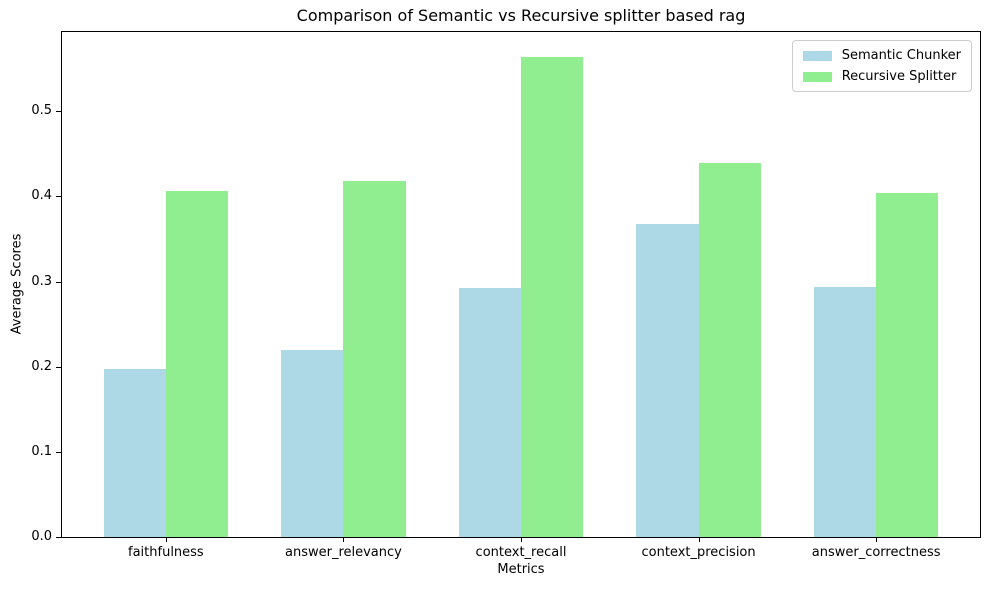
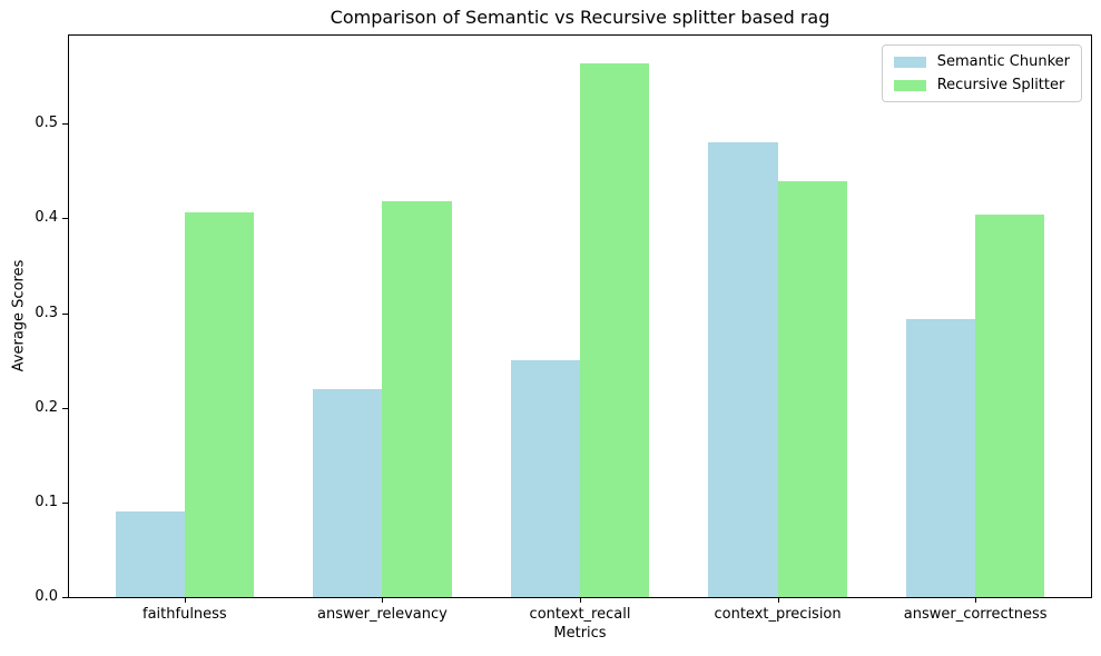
Semantic Chunker/faithfulness: 0.20 -> 0.09
Semantic Chunker/context_recall: 0.29 -> 0.25
Semantic Chunker/context_precision: 0.37 -> 0.48
